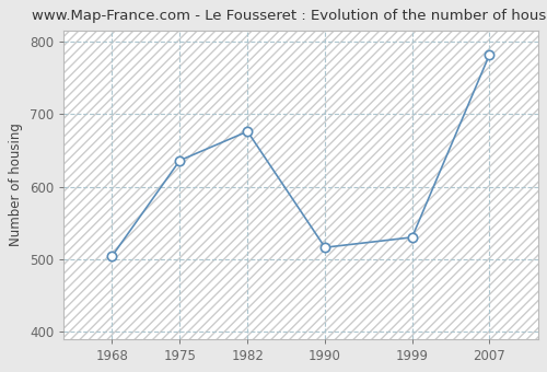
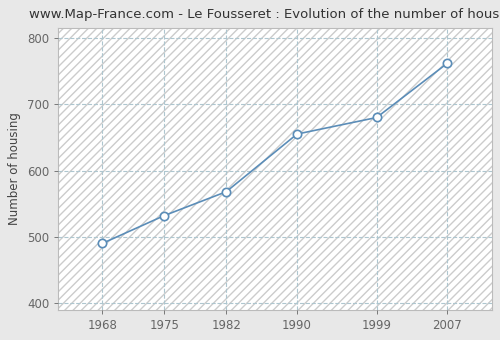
1968: 504 -> 490
1975: 636 -> 532
1982: 676 -> 568
1990: 516 -> 655
1999: 530 -> 680
2007: 782 -> 762
